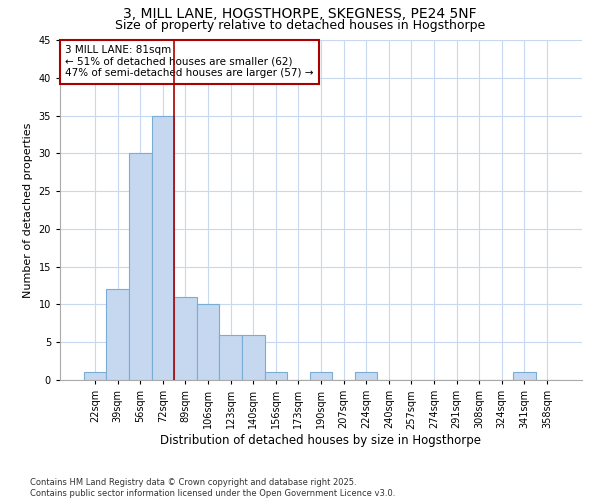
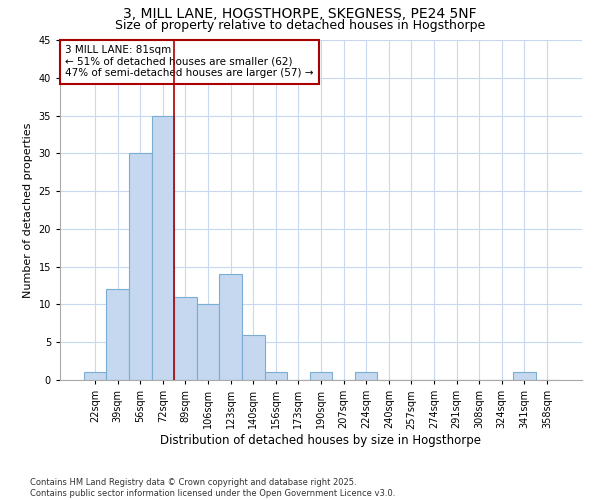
123sqm: 6 -> 14
